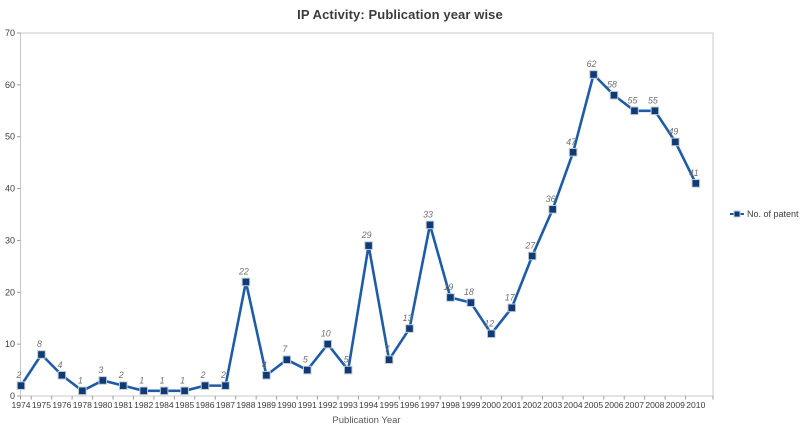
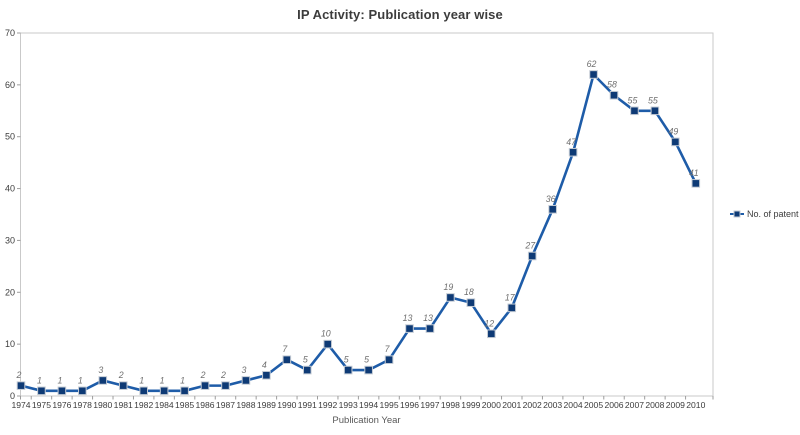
1975: 8 -> 1
1976: 4 -> 1
1988: 22 -> 3
1994: 29 -> 5
1997: 33 -> 13
